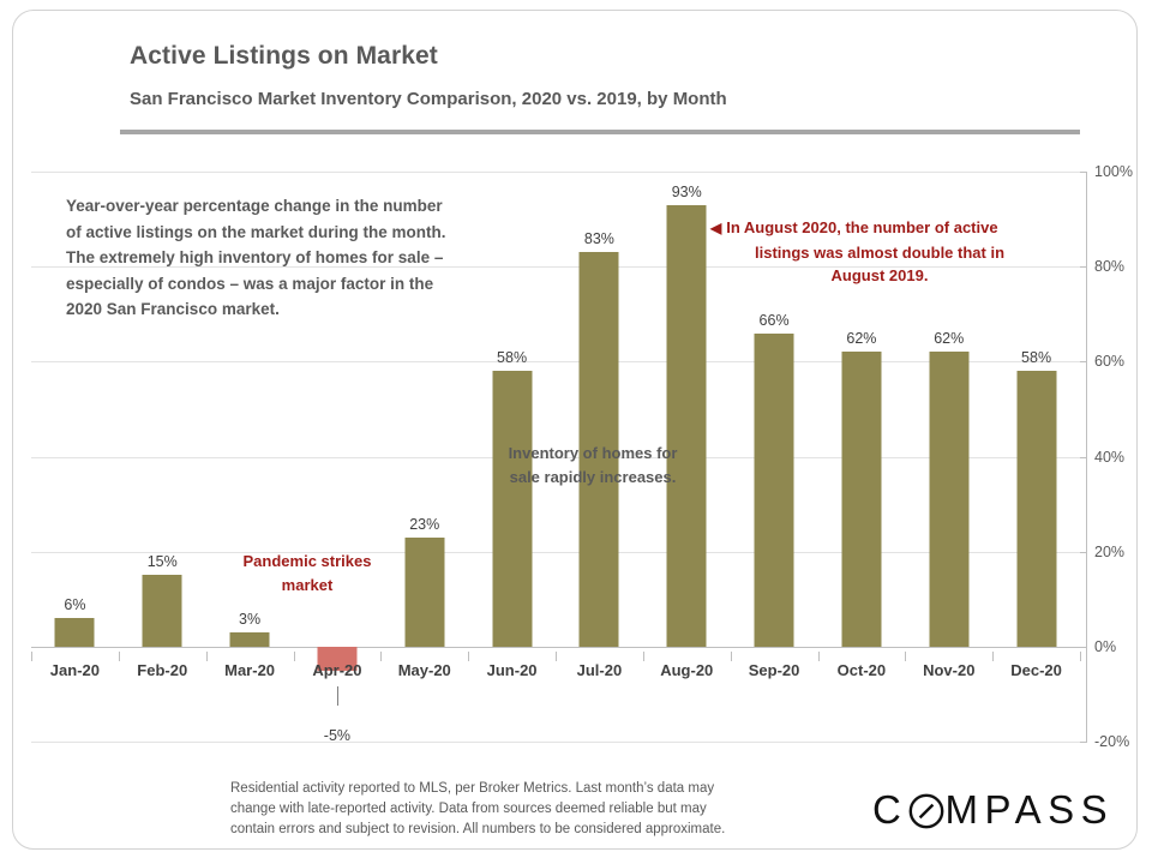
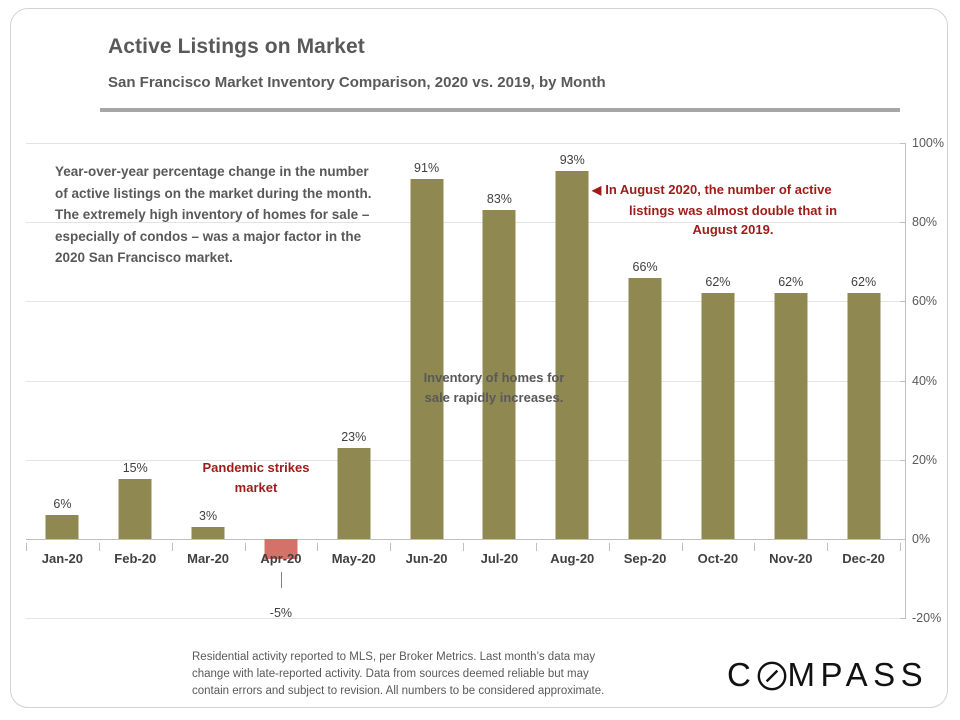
Jun-20: 58% -> 91%
Dec-20: 58% -> 62%
